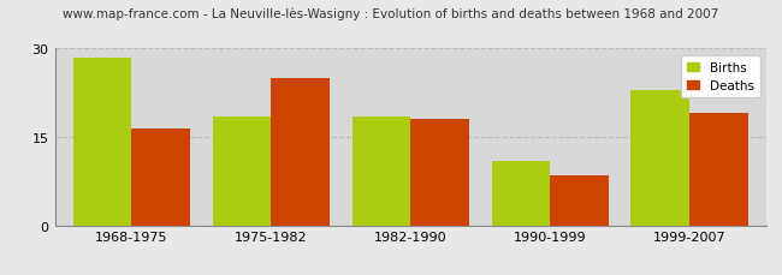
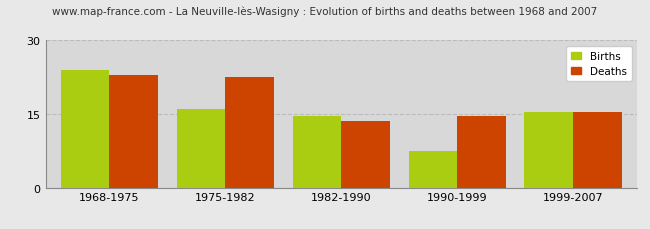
Births/1968-1975: 28.5 -> 24.0
Deaths/1968-1975: 16.5 -> 23.0
Births/1975-1982: 18.5 -> 16.0
Deaths/1975-1982: 25.0 -> 22.5
Births/1982-1990: 18.5 -> 14.5
Deaths/1982-1990: 18.0 -> 13.5
Births/1990-1999: 11.0 -> 7.5
Deaths/1990-1999: 8.5 -> 14.5
Births/1999-2007: 23.0 -> 15.5
Deaths/1999-2007: 19.0 -> 15.5
